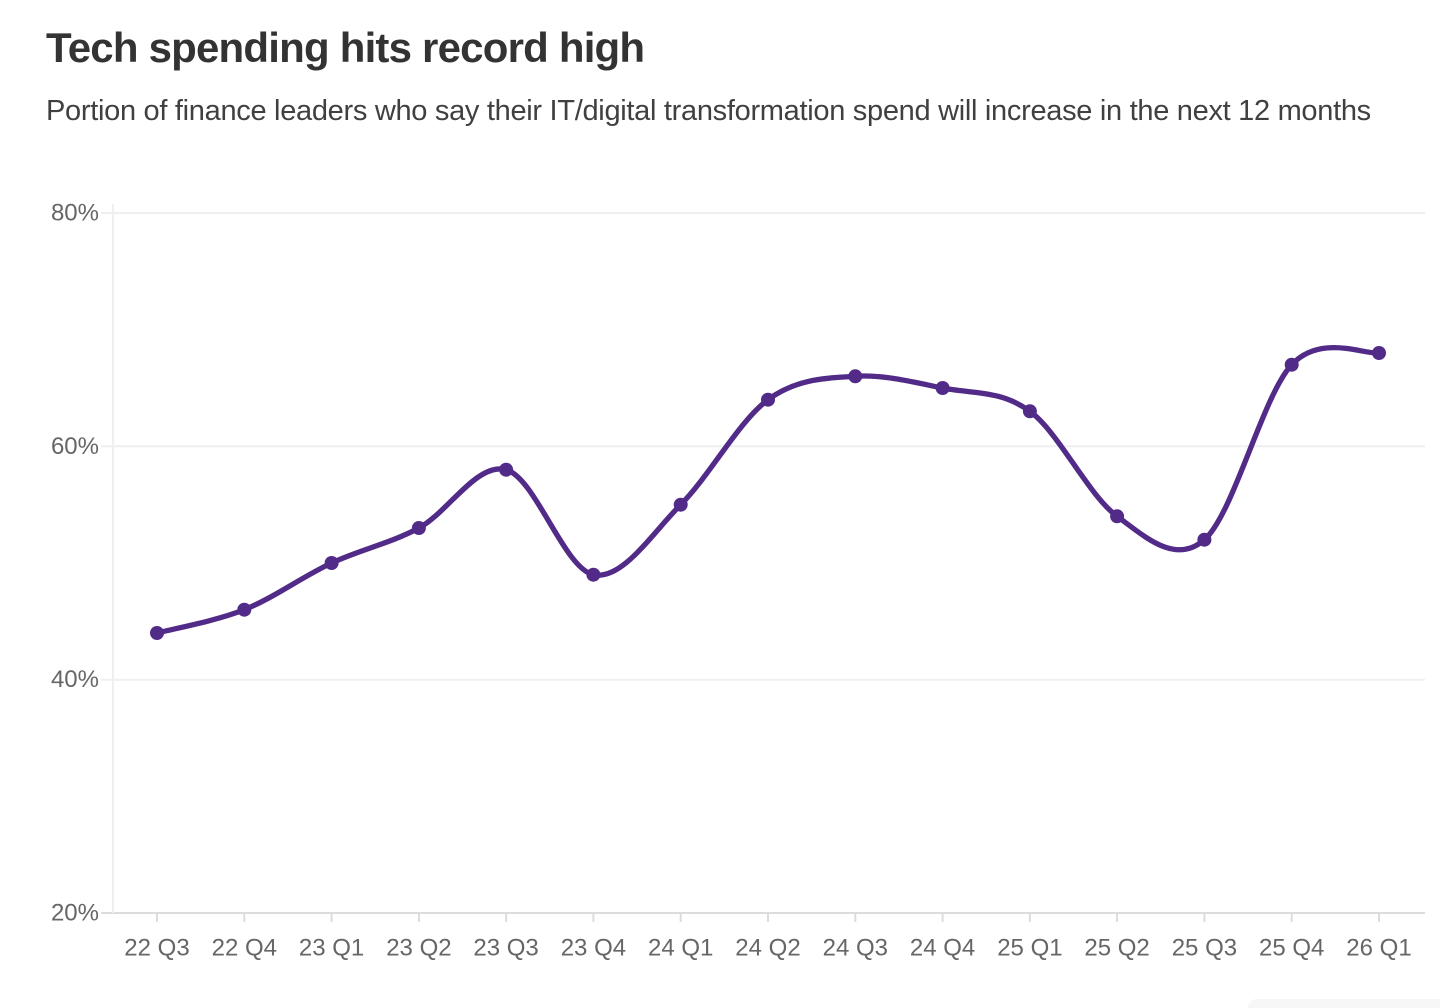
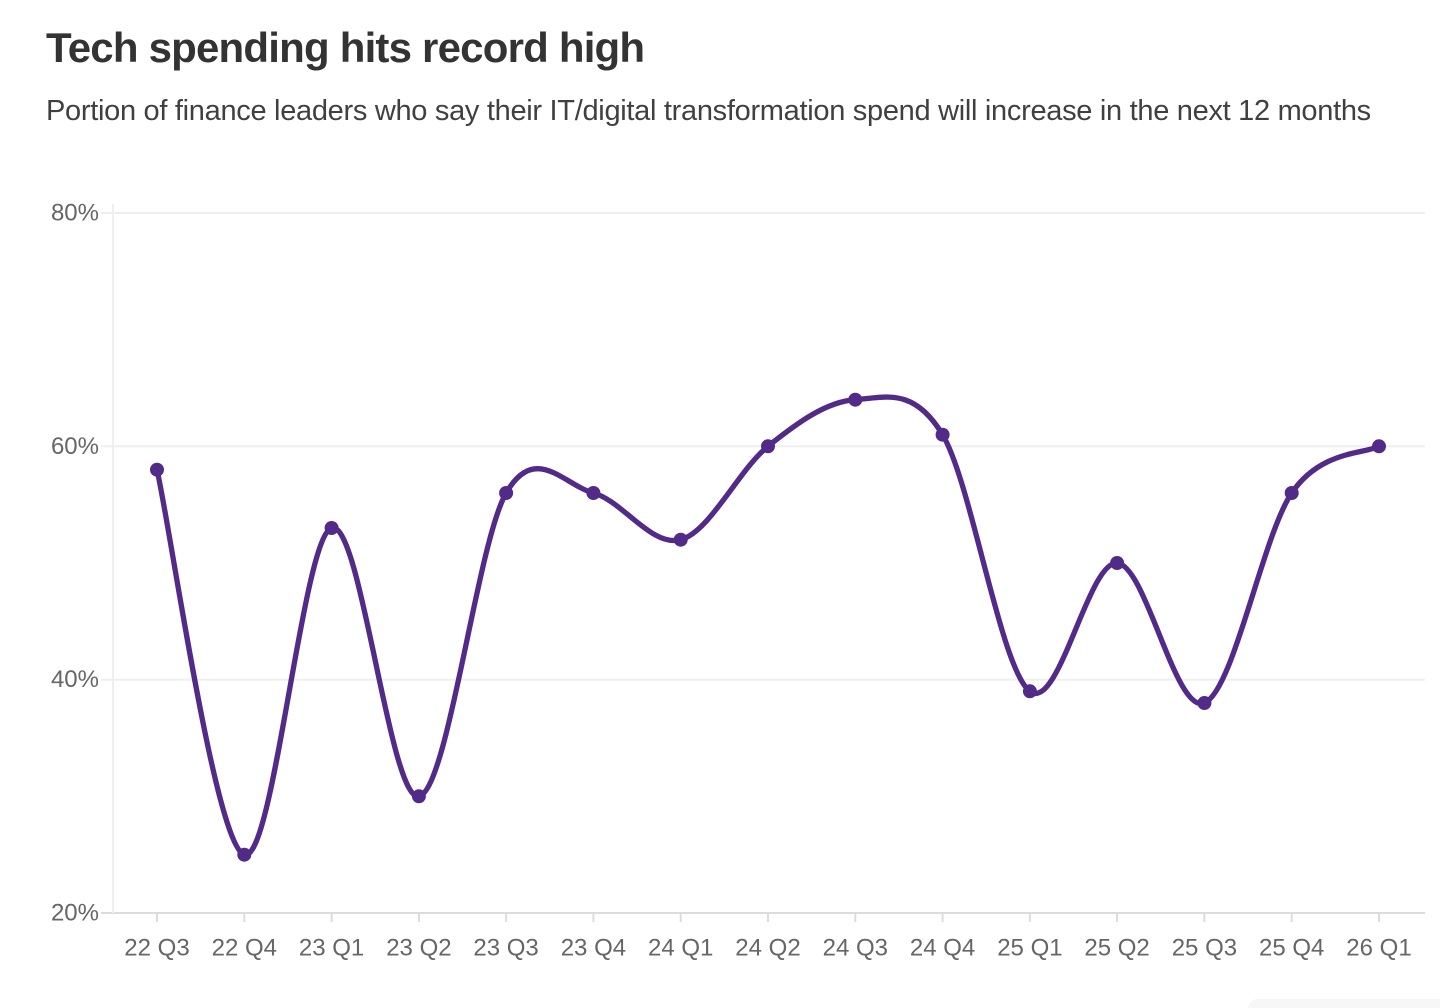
22 Q3: 44% -> 58%
22 Q4: 46% -> 25%
23 Q1: 50% -> 53%
23 Q2: 53% -> 30%
23 Q3: 58% -> 56%
23 Q4: 49% -> 56%
24 Q1: 55% -> 52%
24 Q2: 64% -> 60%
24 Q3: 66% -> 64%
24 Q4: 65% -> 61%
25 Q1: 63% -> 39%
25 Q2: 54% -> 50%
25 Q3: 52% -> 38%
25 Q4: 67% -> 56%
26 Q1: 68% -> 60%
